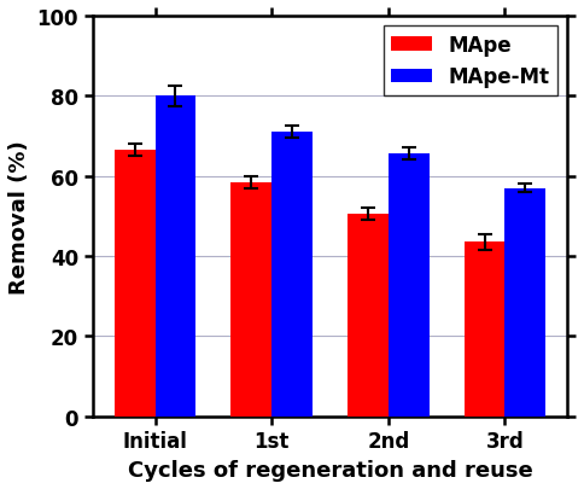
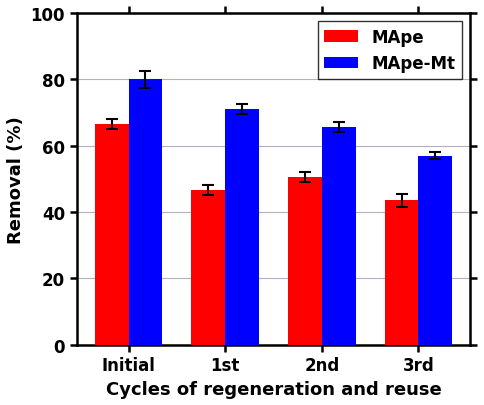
MApe/1st: 58.5 -> 46.5
